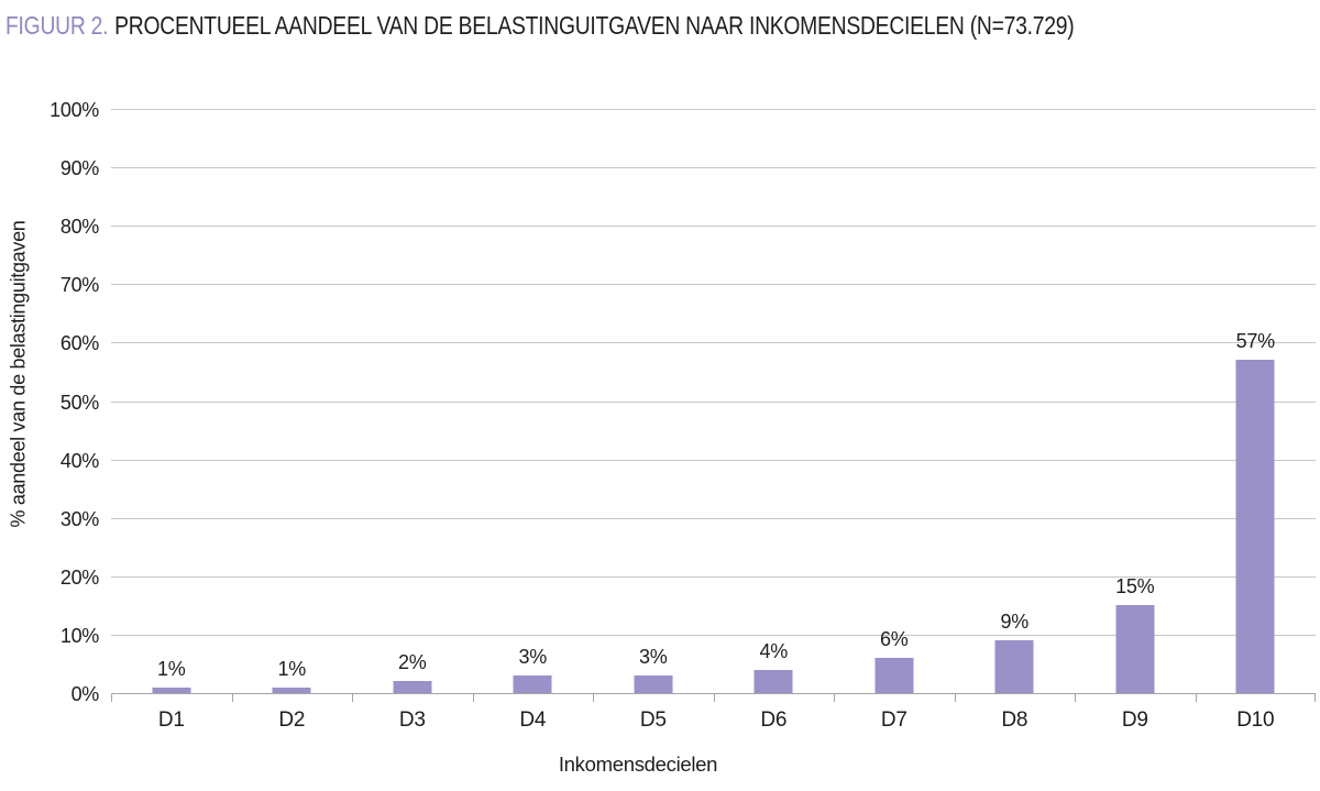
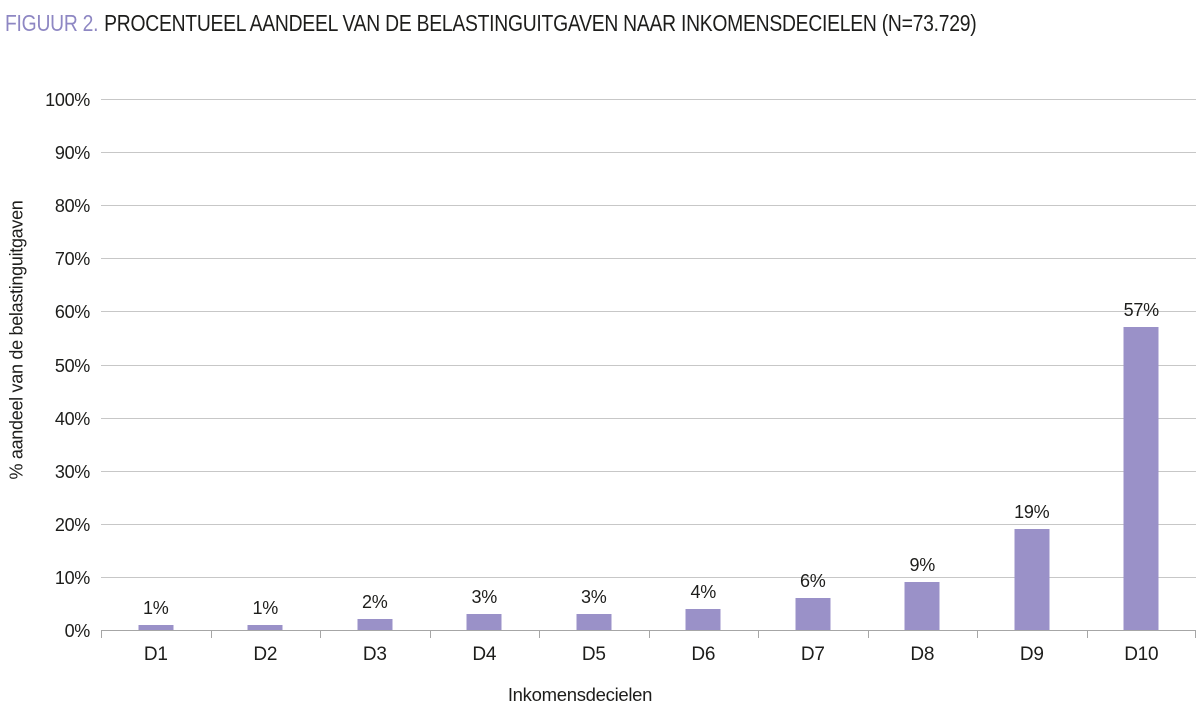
D9: 15% -> 19%
